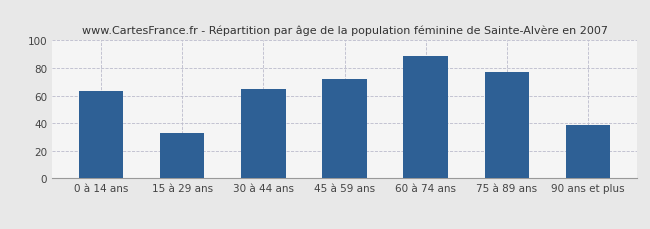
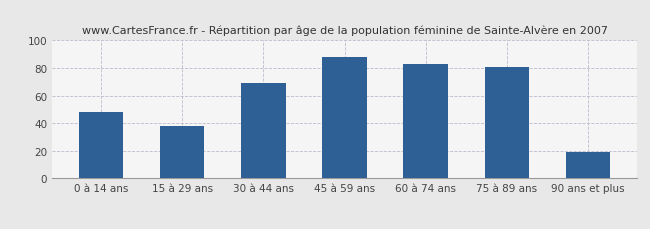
0 à 14 ans: 63 -> 48
15 à 29 ans: 33 -> 38
30 à 44 ans: 65 -> 69
45 à 59 ans: 72 -> 88
60 à 74 ans: 89 -> 83
75 à 89 ans: 77 -> 81
90 ans et plus: 39 -> 19
